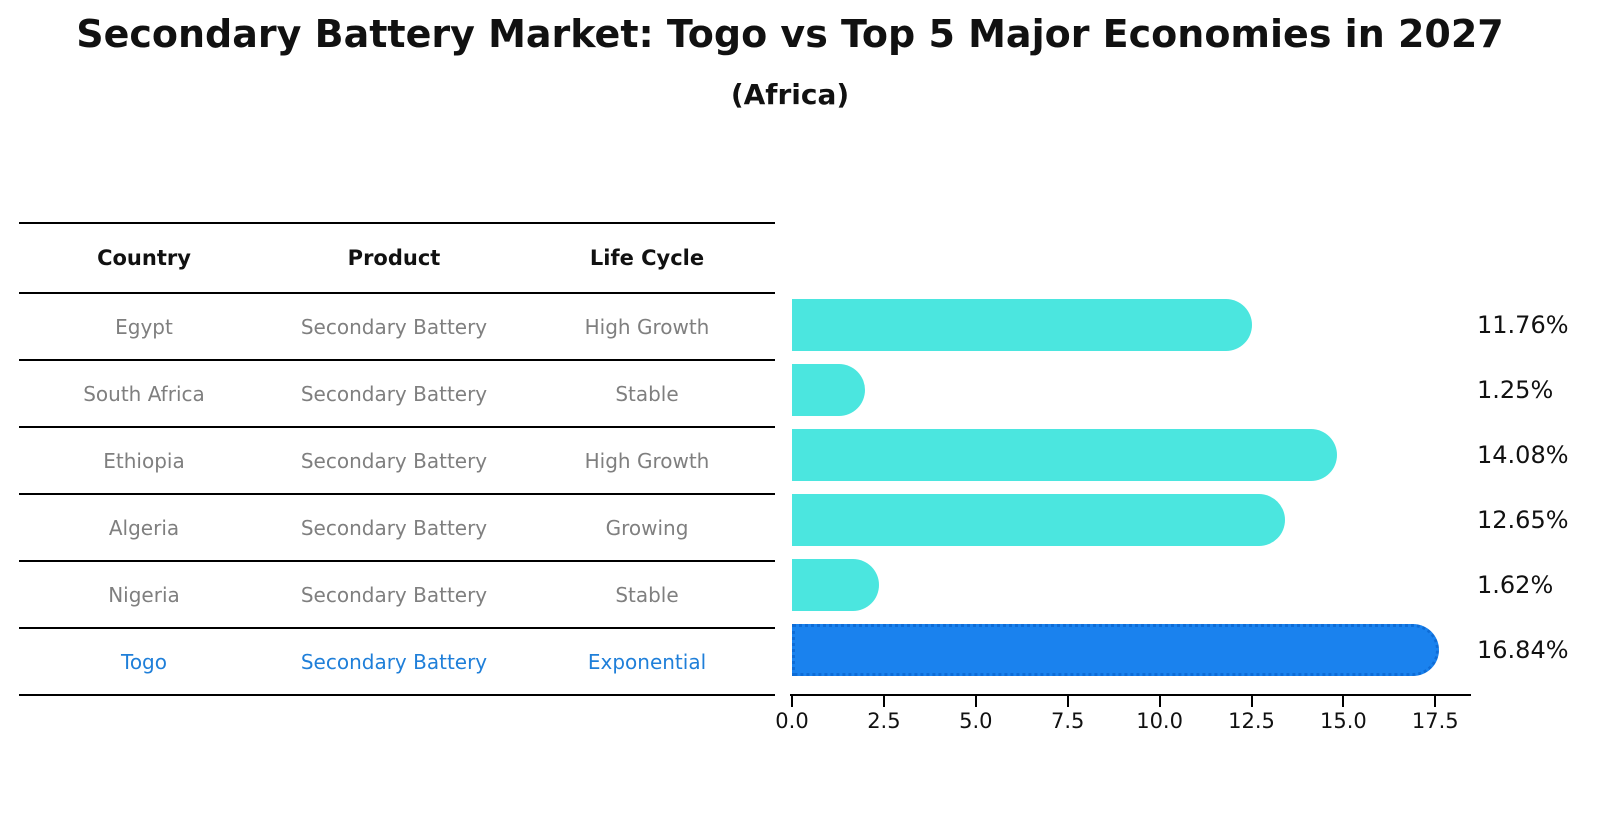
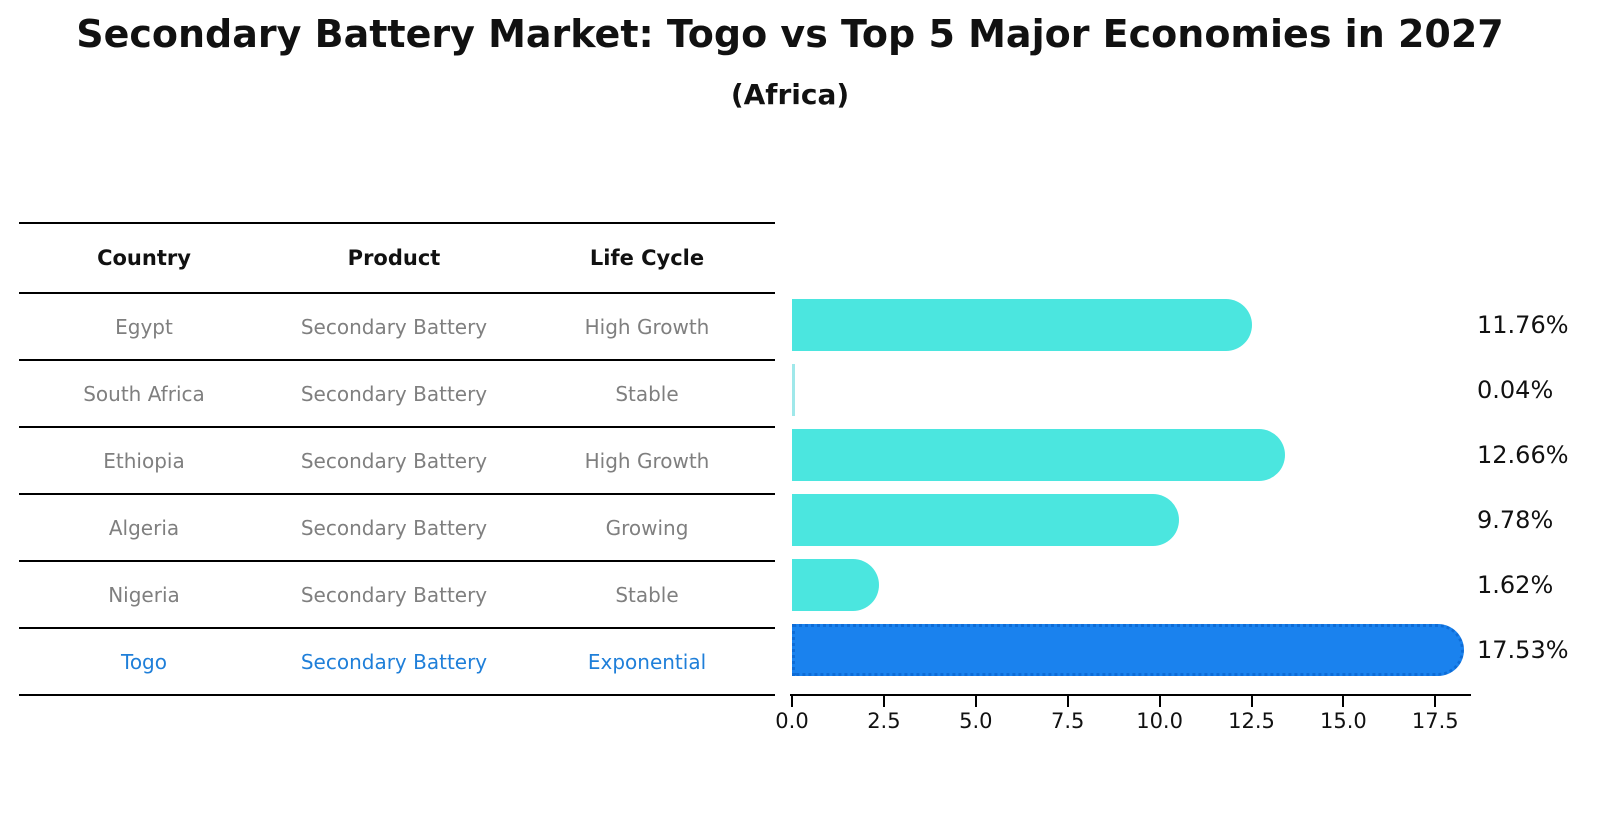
South Africa: 1.25% -> 0.04%
Ethiopia: 14.08% -> 12.66%
Algeria: 12.65% -> 9.78%
Togo: 16.84% -> 17.53%
